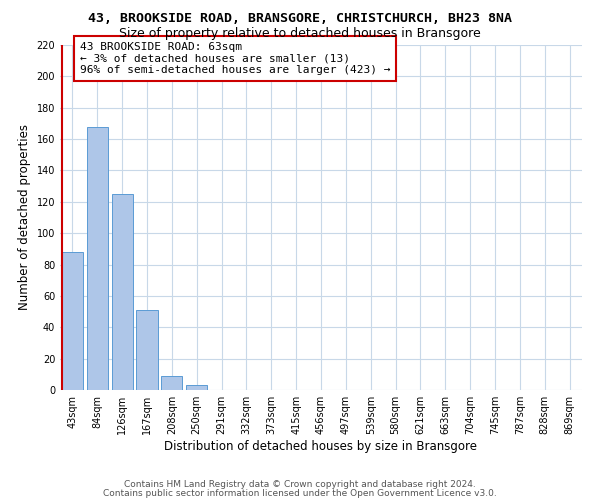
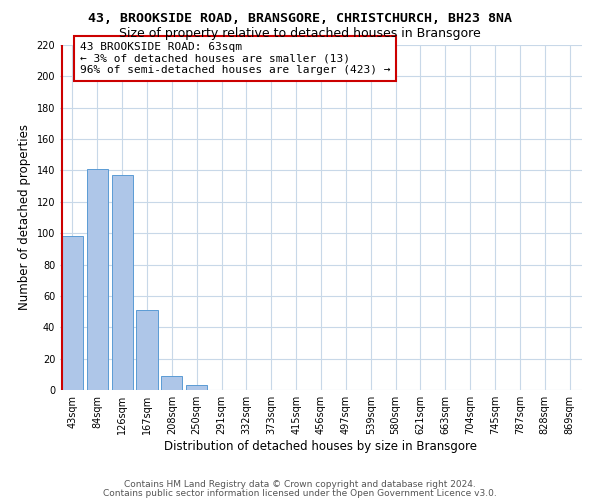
43sqm: 88 -> 98
84sqm: 168 -> 141
126sqm: 125 -> 137
